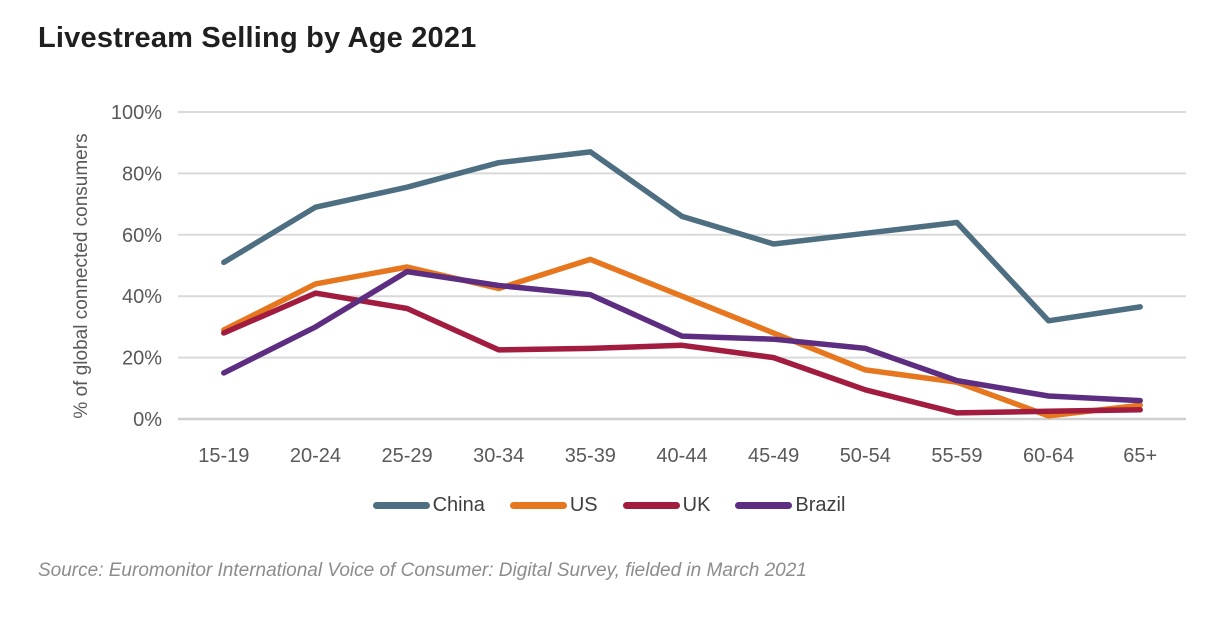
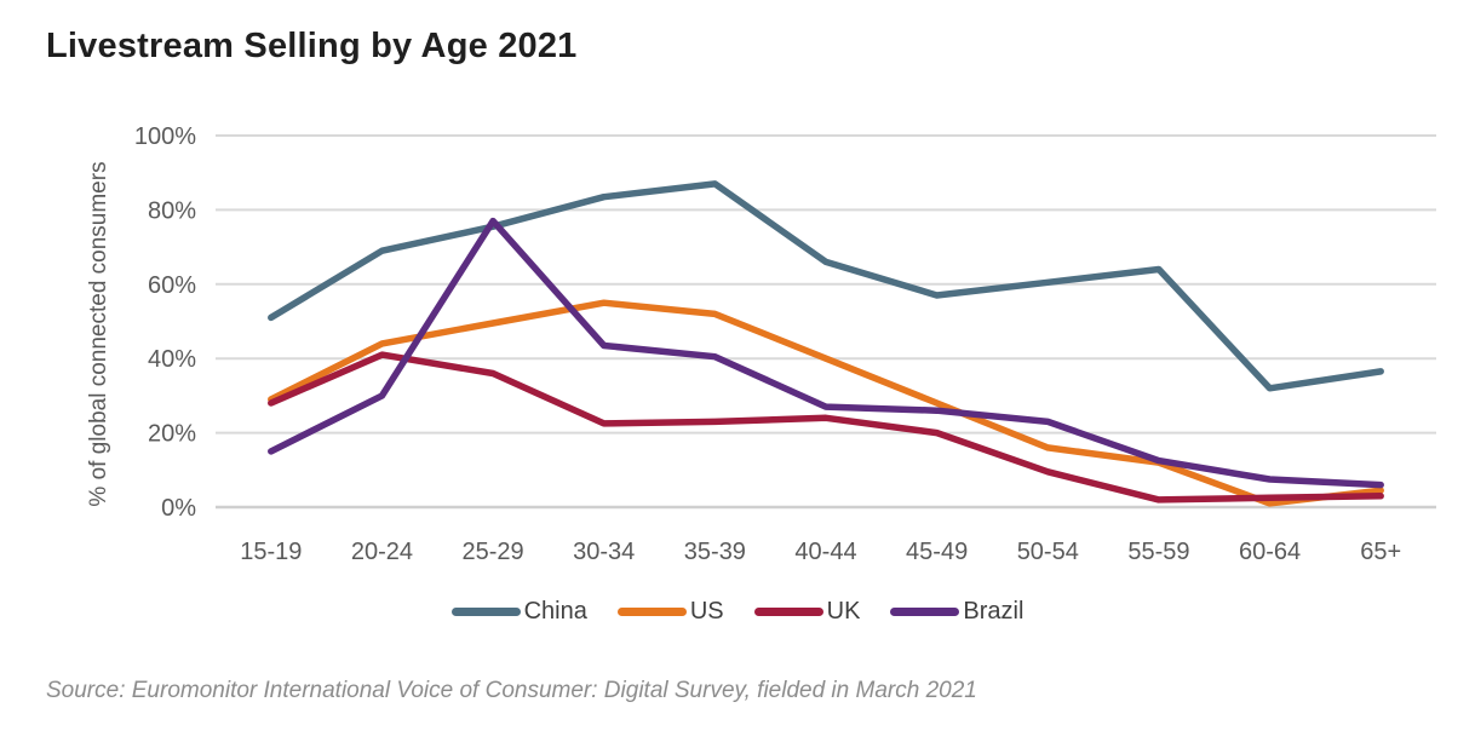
Brazil/25-29: 48% -> 77%
US/30-34: 42% -> 55%
